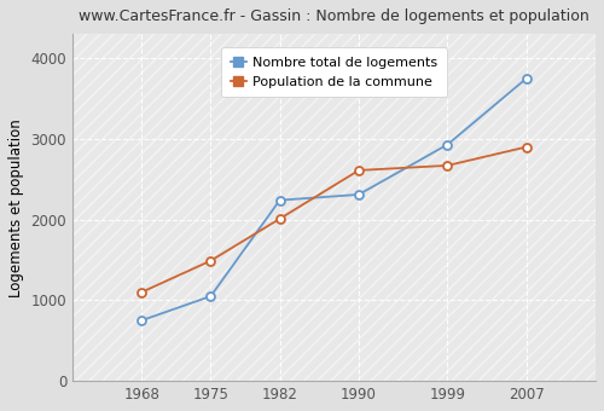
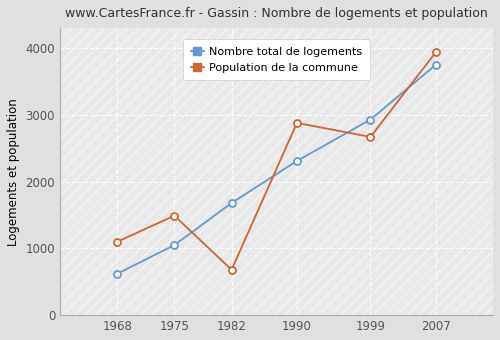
Nombre total de logements/1968: 750 -> 620
Nombre total de logements/1982: 2240 -> 1680
Population de la commune/1982: 2010 -> 680
Population de la commune/1990: 2610 -> 2880
Population de la commune/2007: 2900 -> 3940
